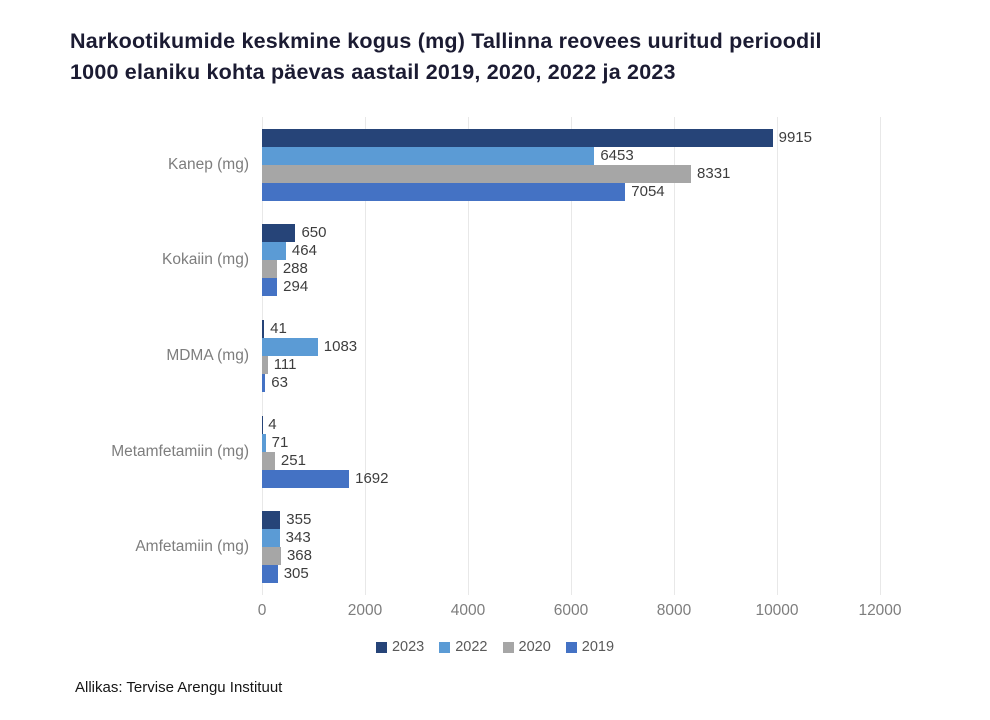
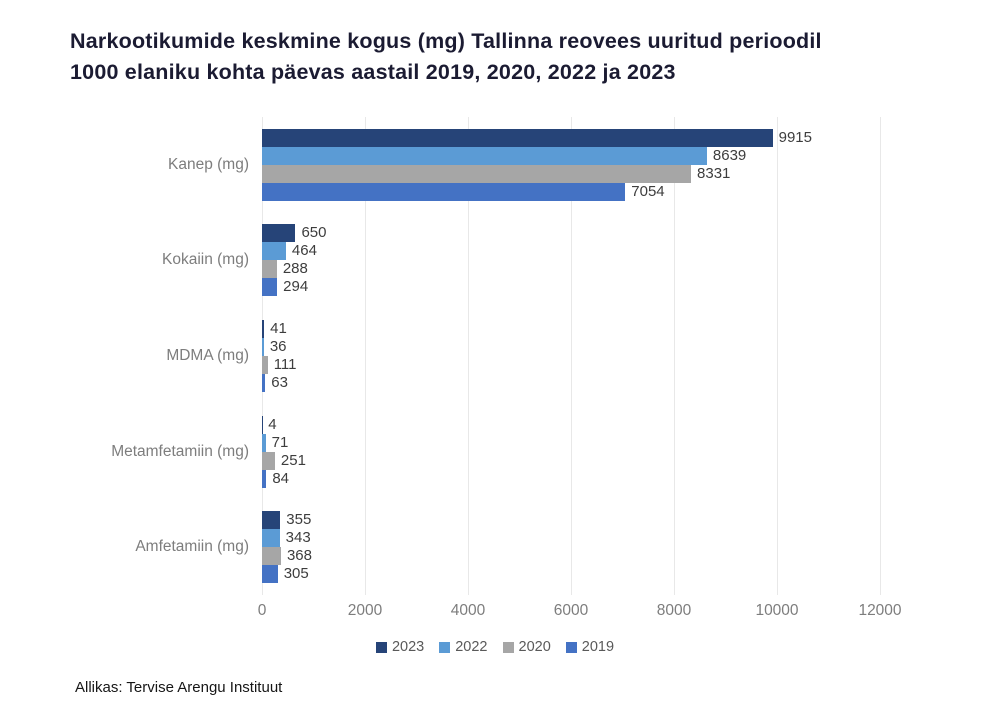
2022/Kanep (mg): 6453 -> 8639
2022/MDMA (mg): 1083 -> 36
2019/Metamfetamiin (mg): 1692 -> 84
